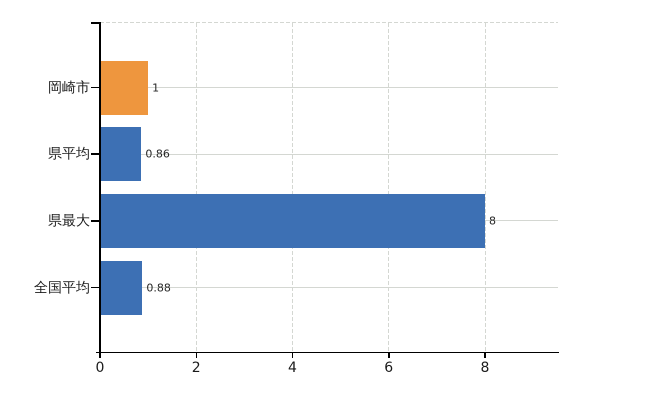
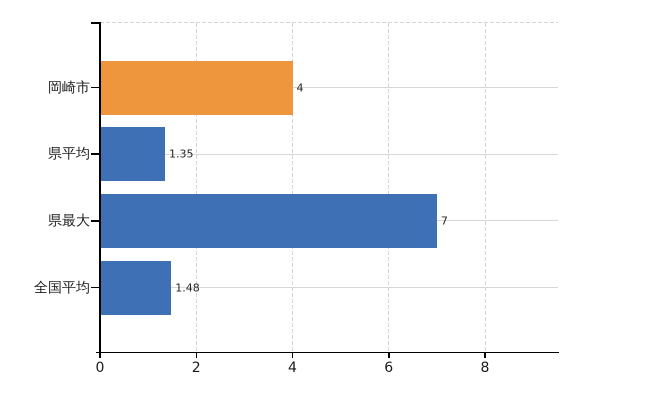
岡崎市: 1 -> 4
県平均: 0.86 -> 1.35
県最大: 8 -> 7
全国平均: 0.88 -> 1.48
